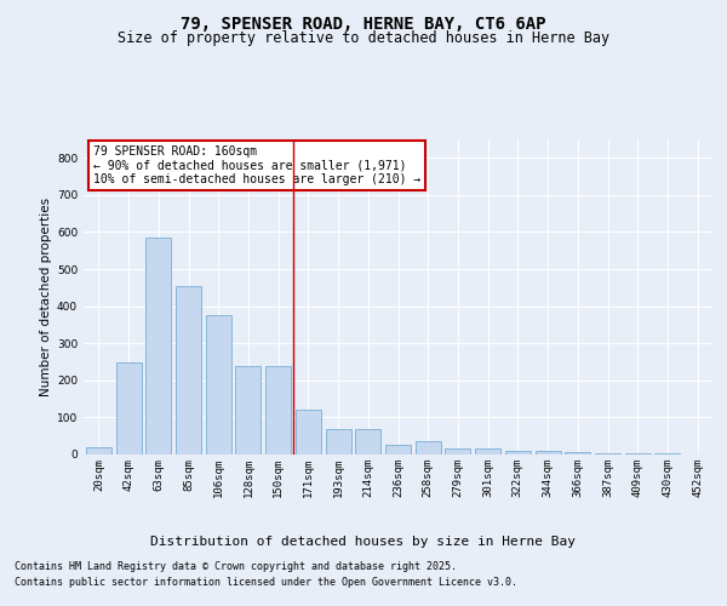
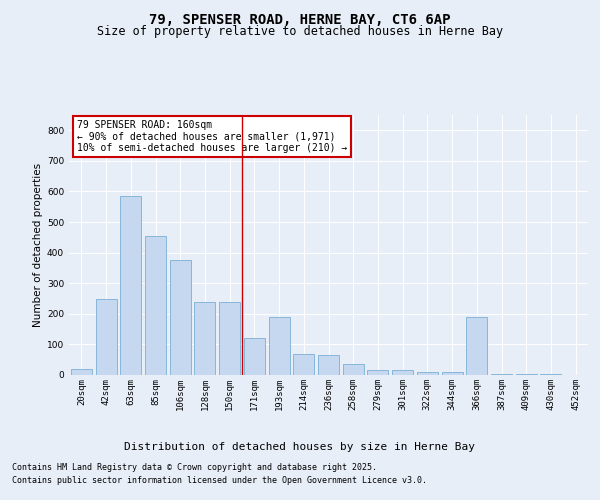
193sqm: 68 -> 190
236sqm: 25 -> 65
366sqm: 5 -> 190
